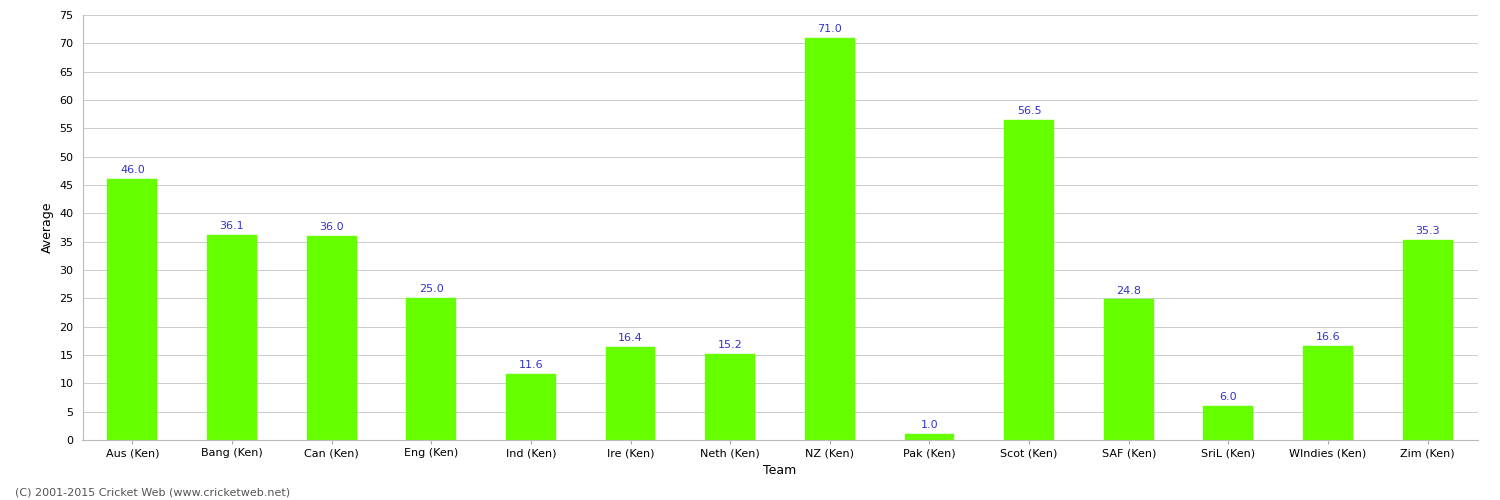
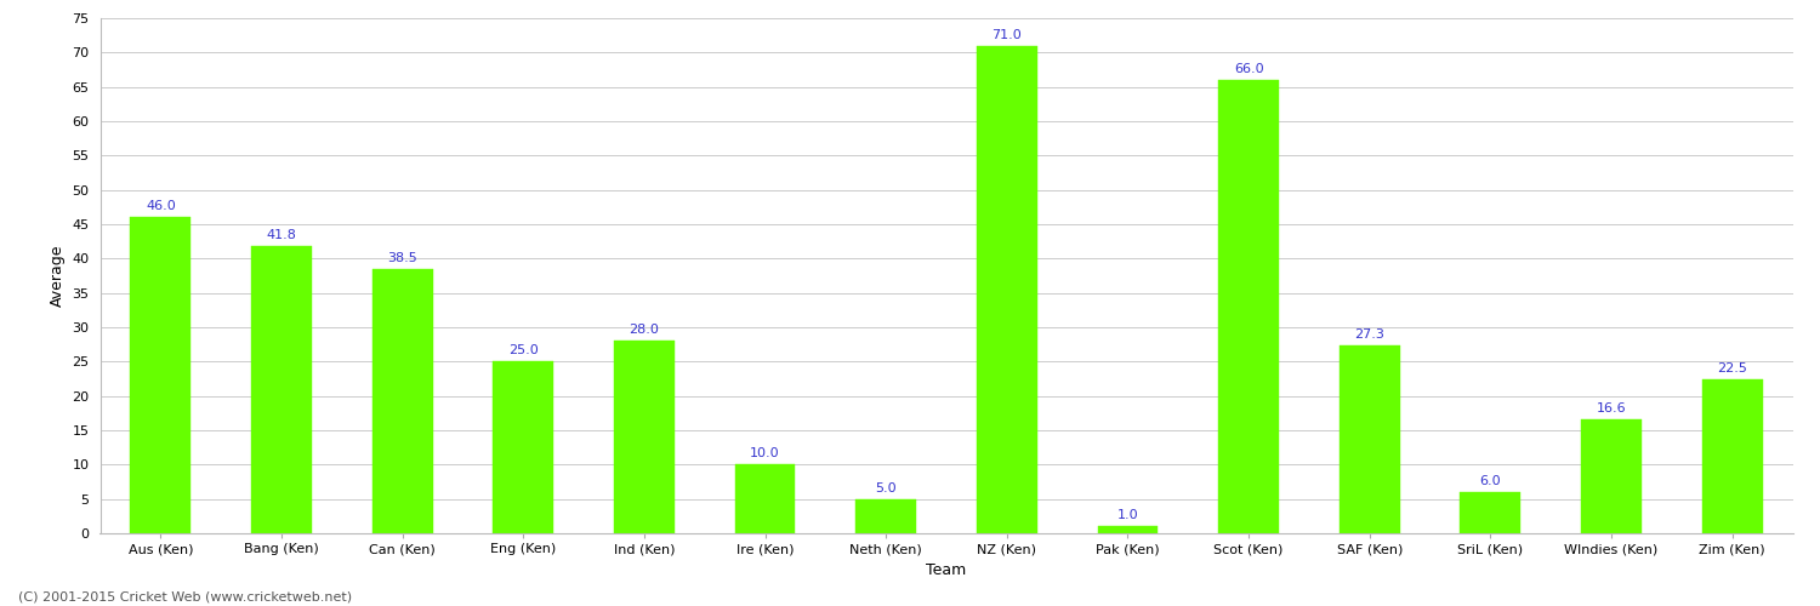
Bang (Ken): 36.1 -> 41.8
Can (Ken): 36.0 -> 38.5
Ind (Ken): 11.6 -> 28.0
Ire (Ken): 16.4 -> 10.0
Neth (Ken): 15.2 -> 5.0
Scot (Ken): 56.5 -> 66.0
SAF (Ken): 24.8 -> 27.3
Zim (Ken): 35.3 -> 22.5
